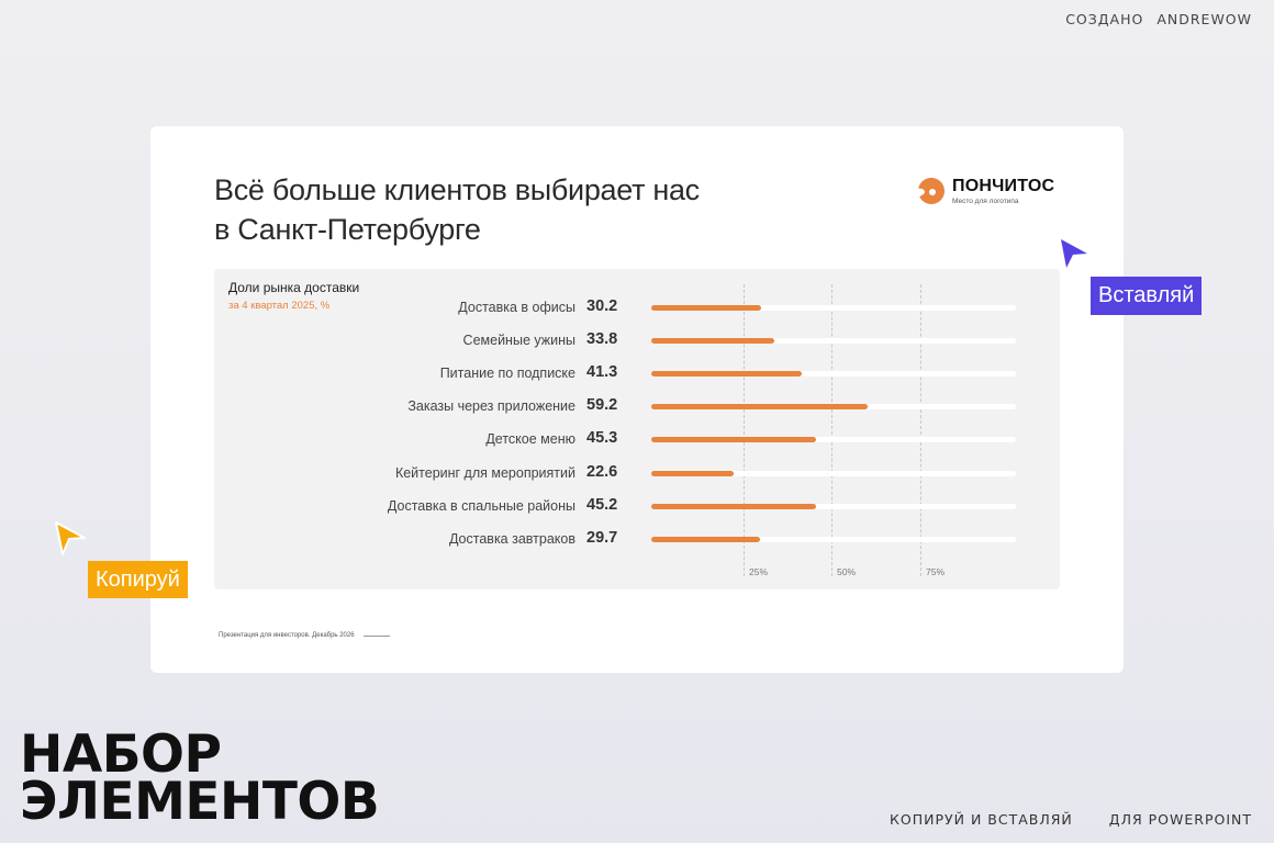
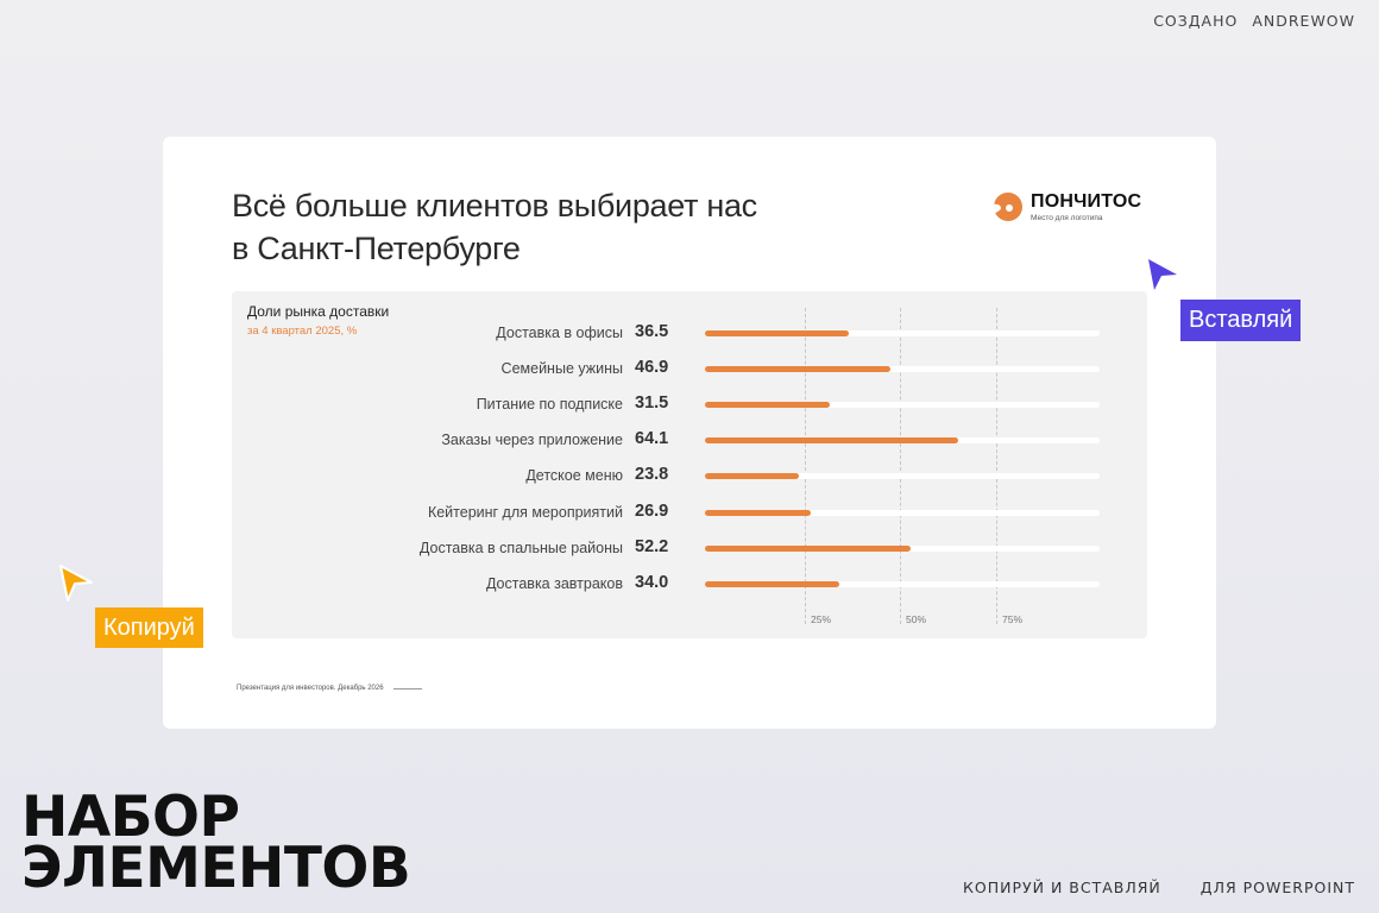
Доставка в офисы: 30.2 -> 36.5
Семейные ужины: 33.8 -> 46.9
Питание по подписке: 41.3 -> 31.5
Заказы через приложение: 59.2 -> 64.1
Детское меню: 45.3 -> 23.8
Кейтеринг для мероприятий: 22.6 -> 26.9
Доставка в спальные районы: 45.2 -> 52.2
Доставка завтраков: 29.7 -> 34.0
